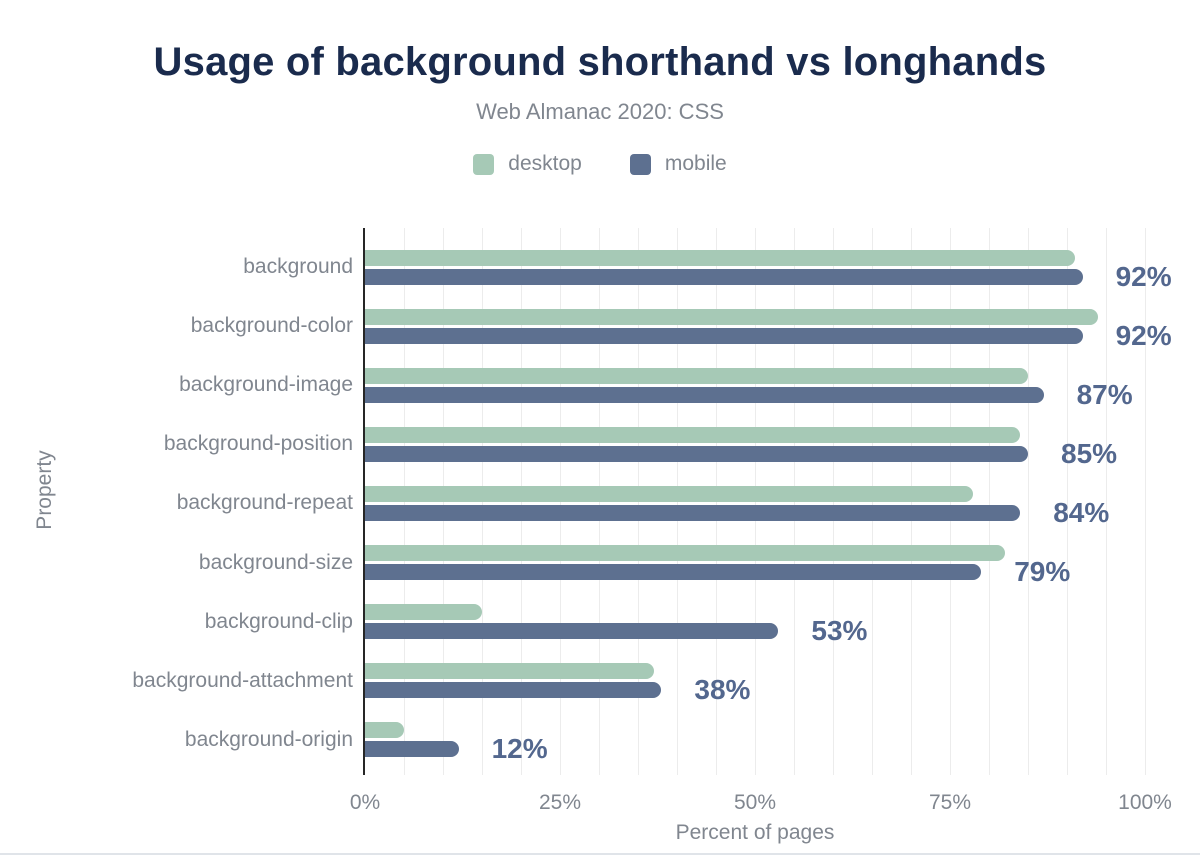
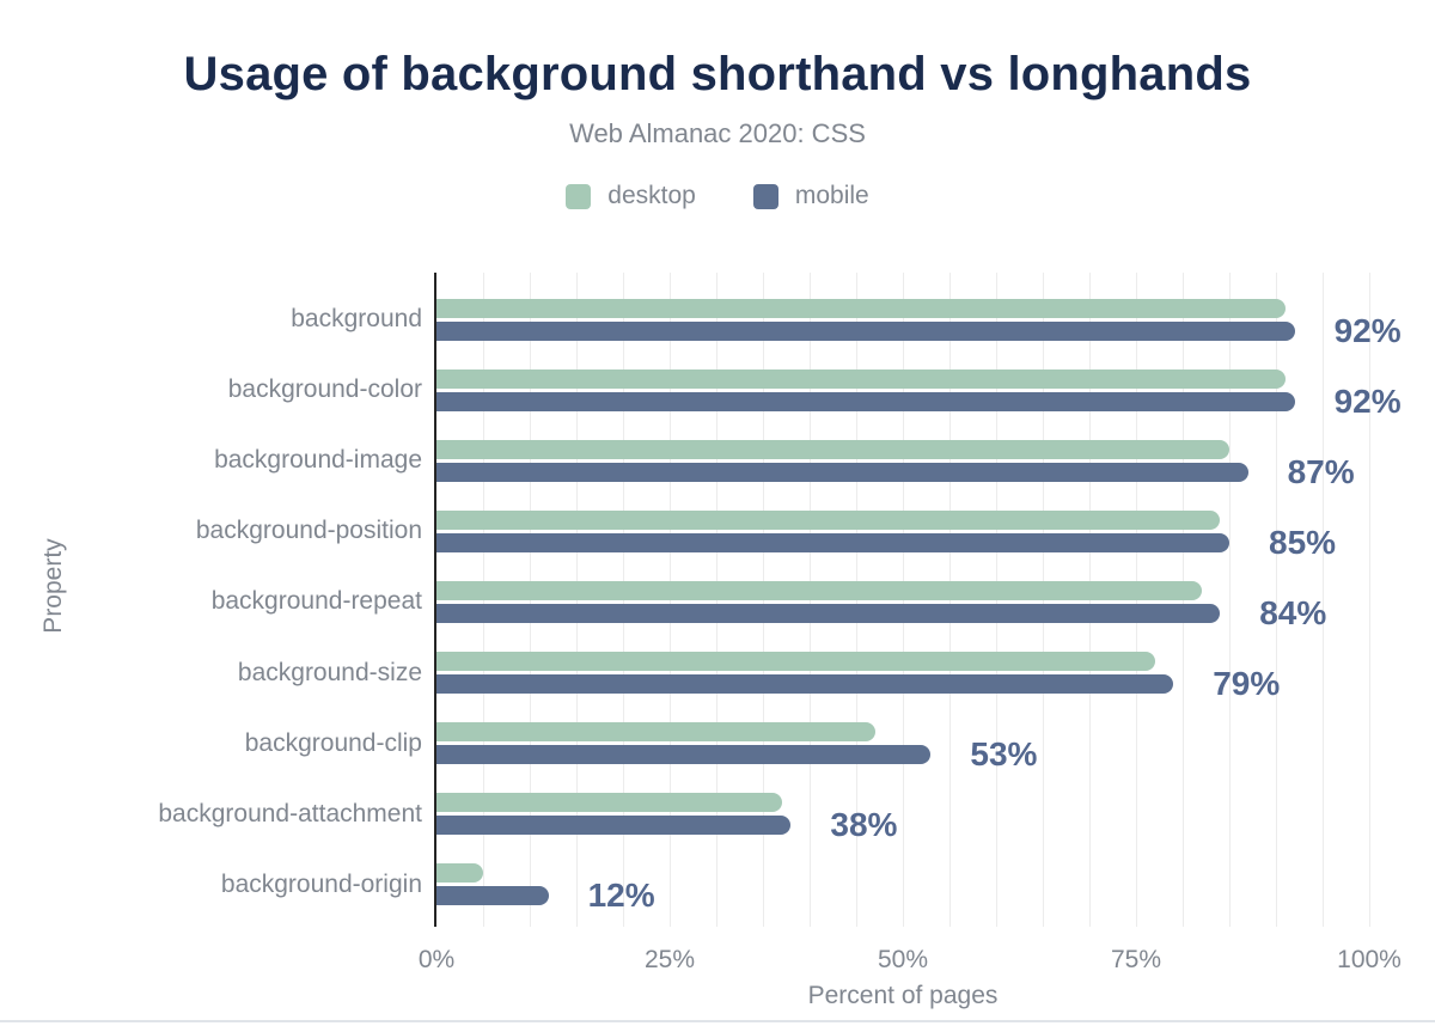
desktop/background-color: 94% -> 91%
desktop/background-repeat: 78% -> 82%
desktop/background-size: 82% -> 77%
desktop/background-clip: 15% -> 47%
